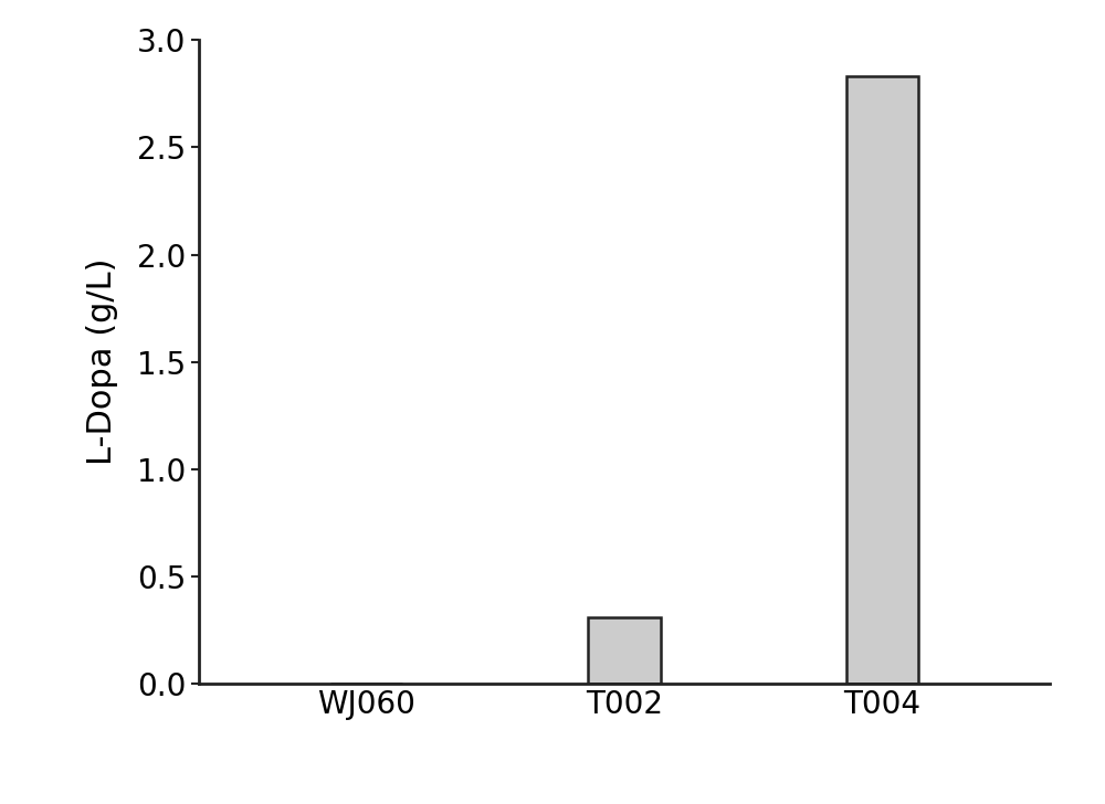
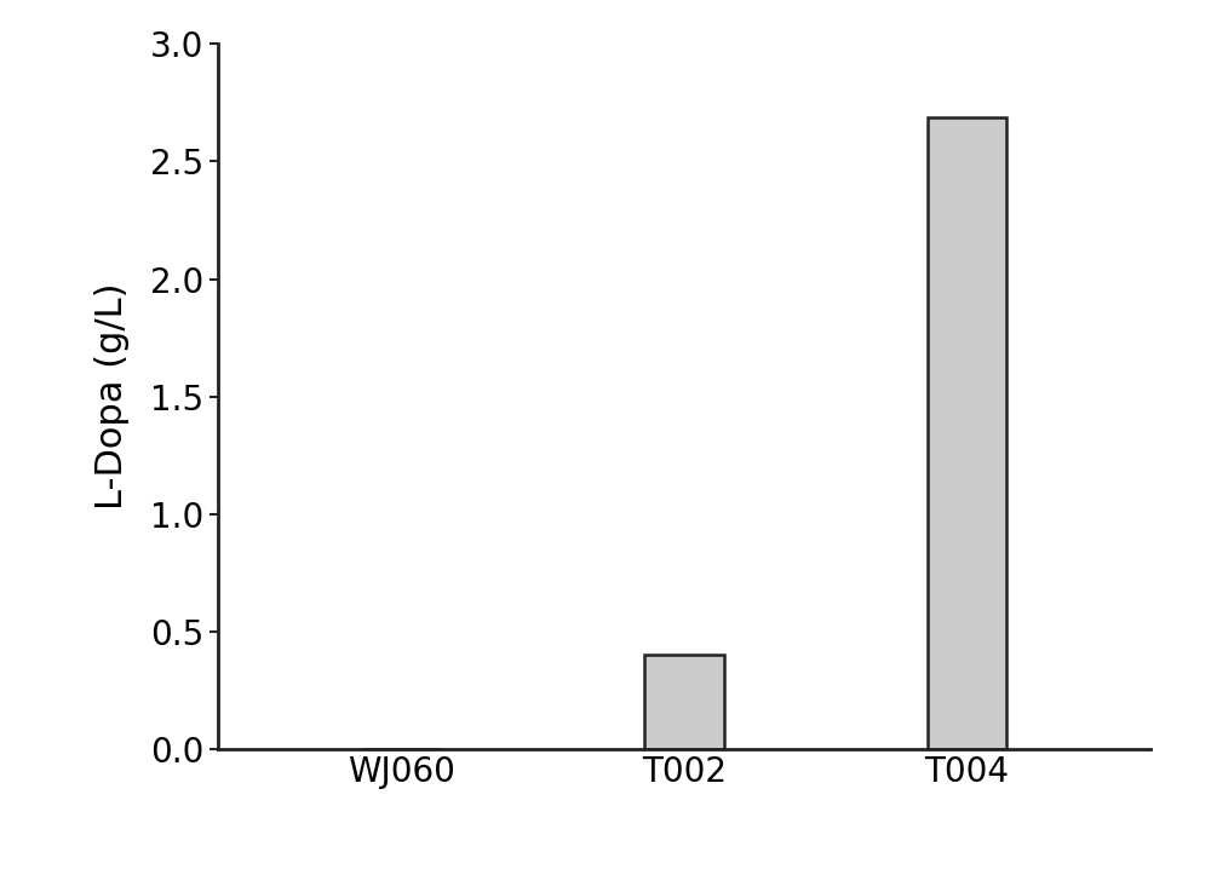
T002: 0.31 -> 0.40
T004: 2.83 -> 2.69
